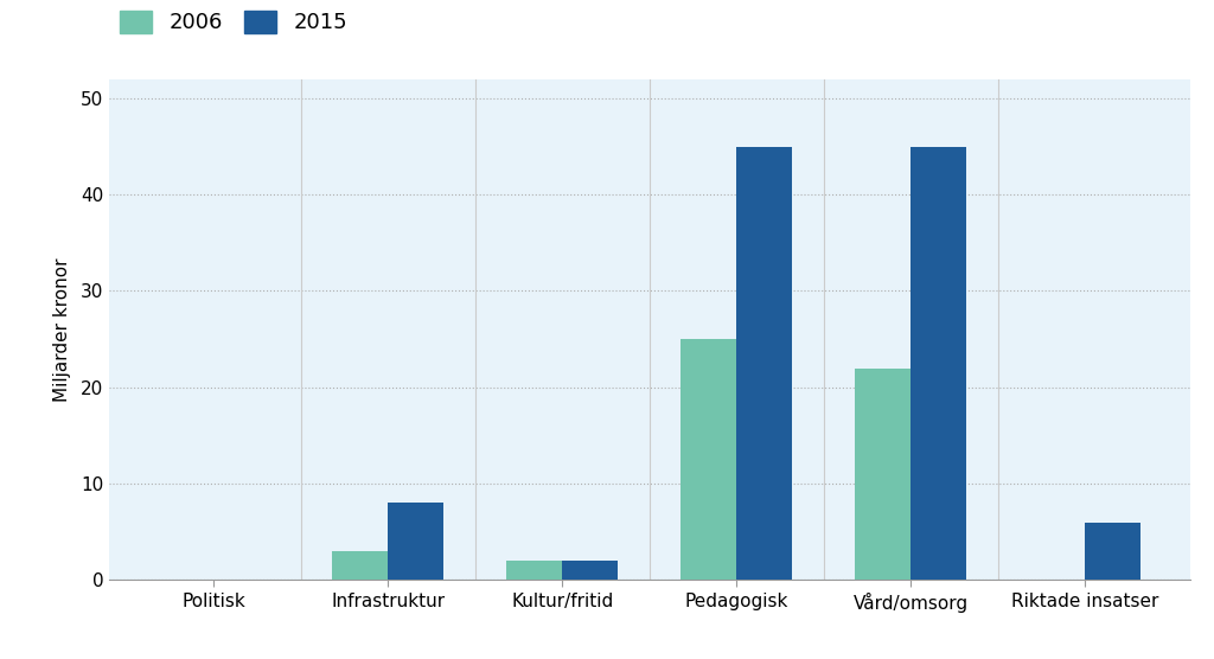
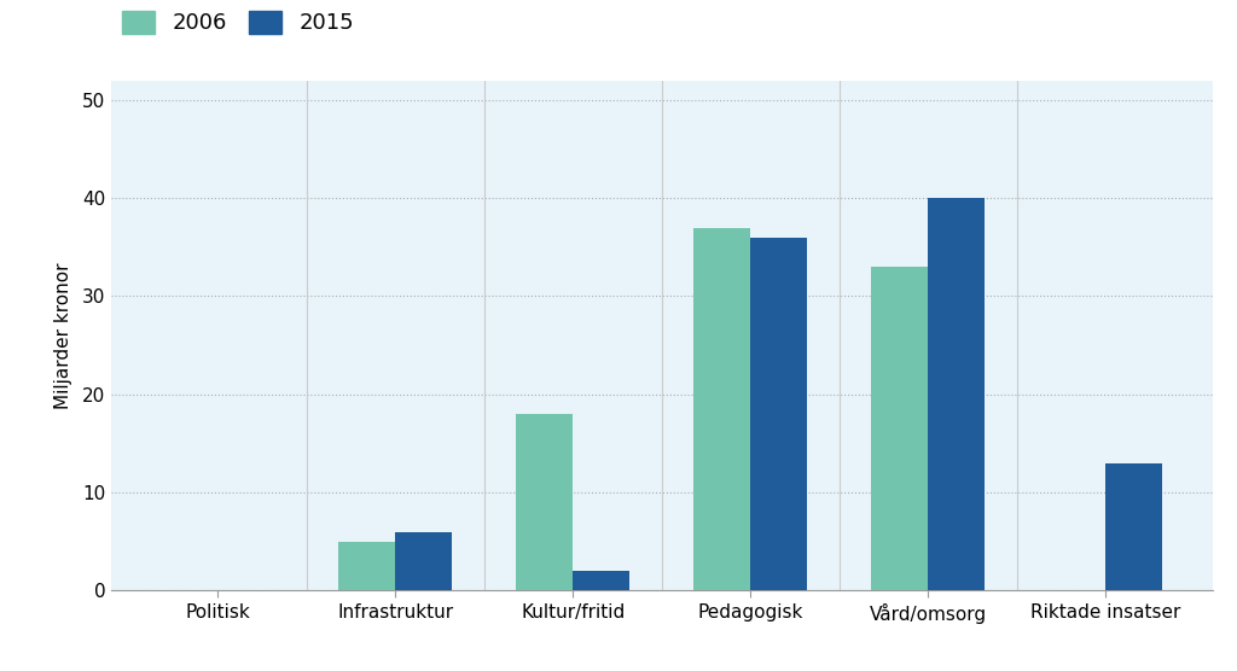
2006/Infrastruktur: 3 -> 5
2015/Infrastruktur: 8 -> 6
2006/Kultur/fritid: 2 -> 18
2006/Pedagogisk: 25 -> 37
2015/Pedagogisk: 45 -> 36
2006/Vård/omsorg: 22 -> 33
2015/Vård/omsorg: 45 -> 40
2015/Riktade insatser: 6 -> 13
